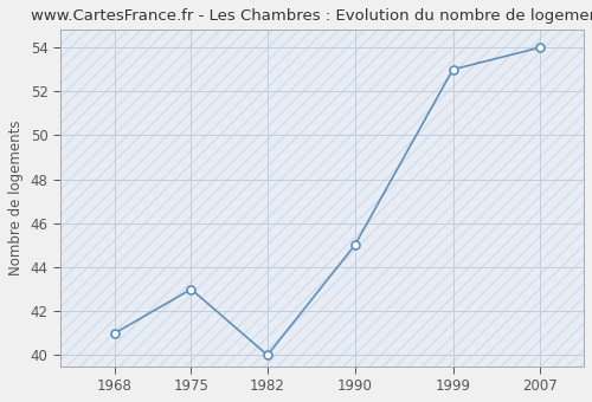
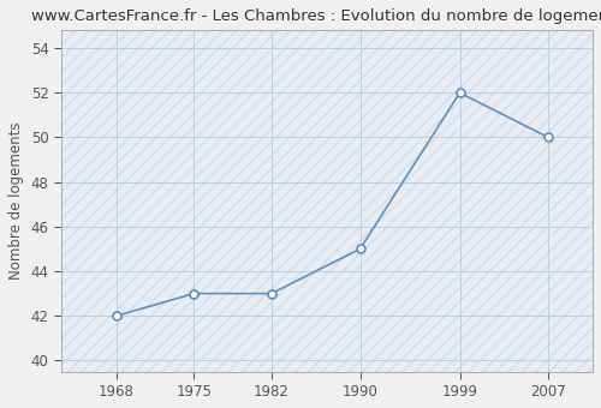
1968: 41 -> 42
1982: 40 -> 43
1999: 53 -> 52
2007: 54 -> 50
